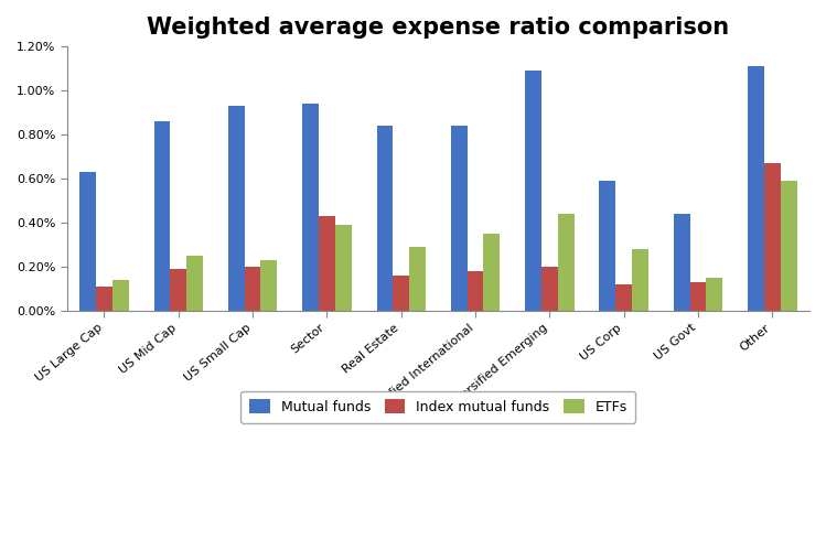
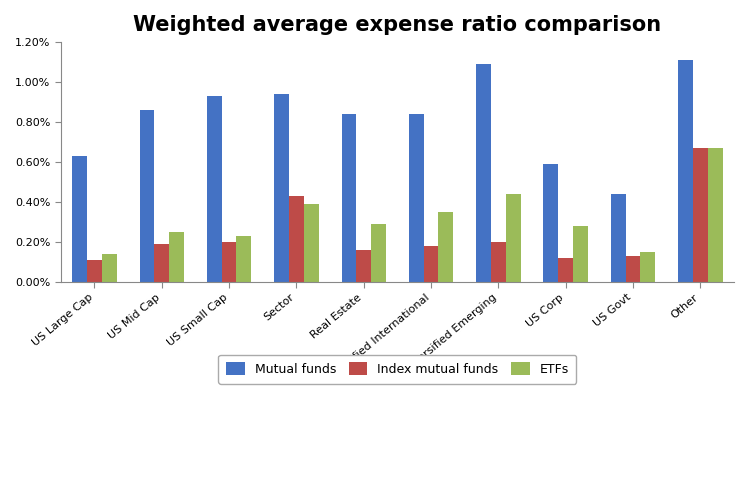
ETFs/Other: 0.59% -> 0.67%
